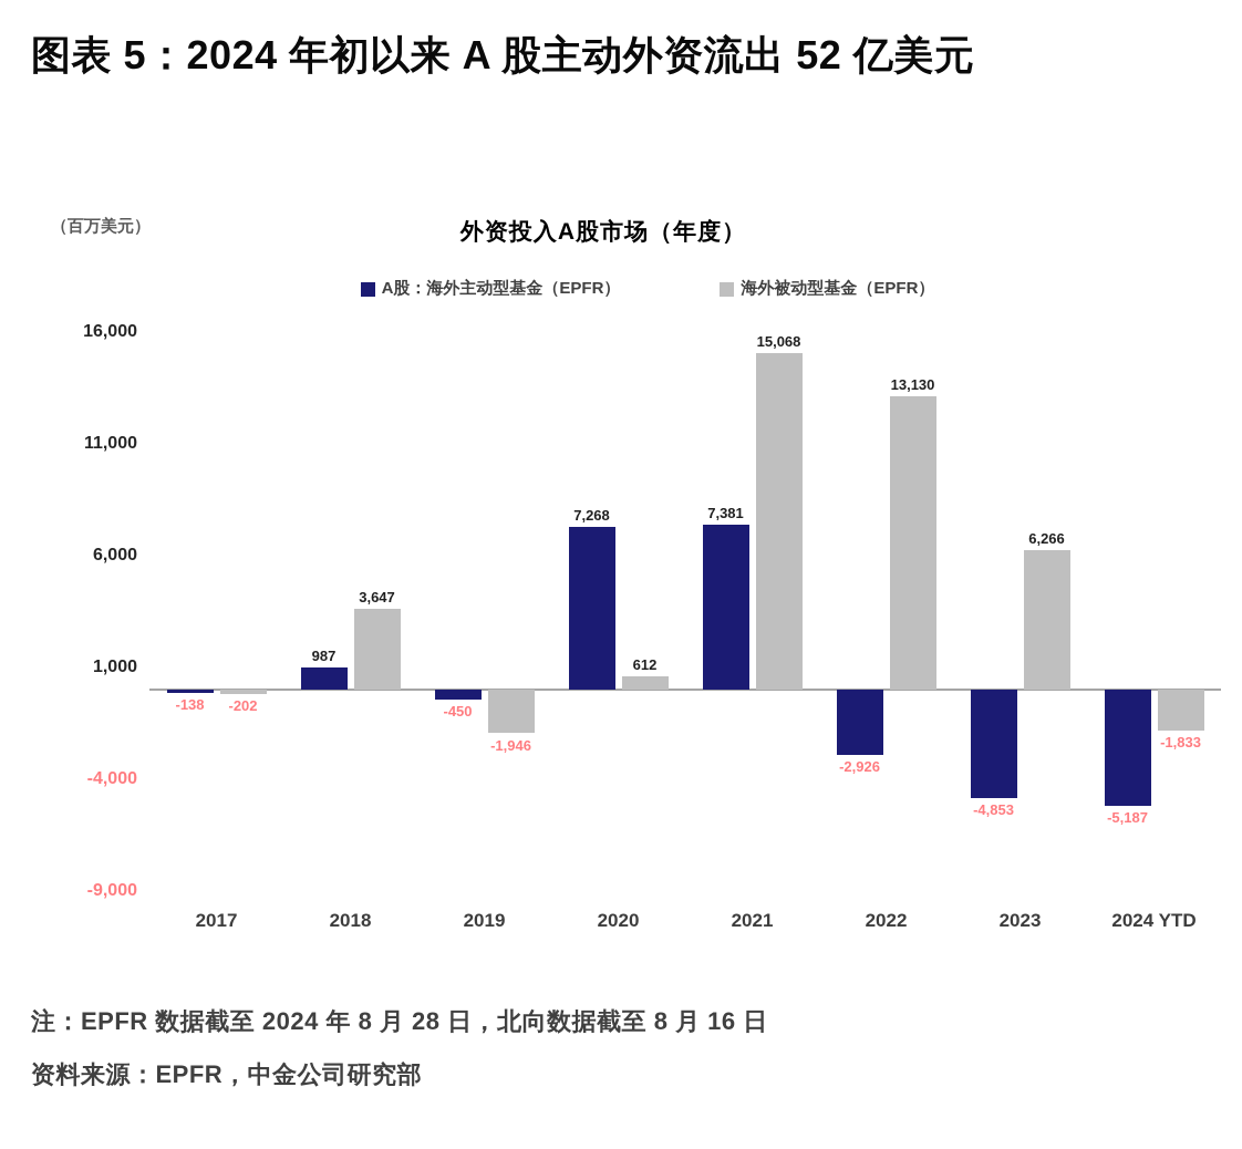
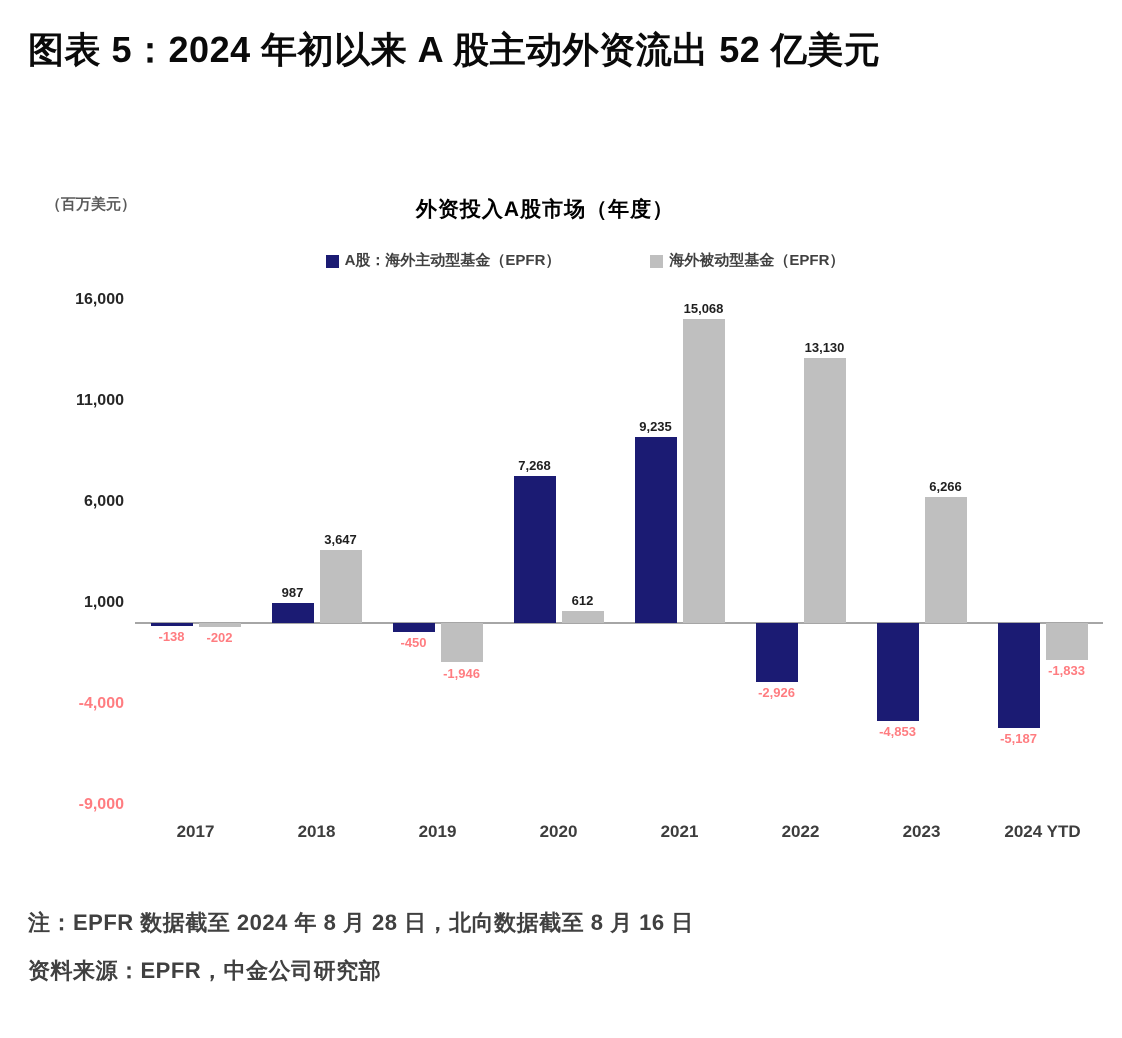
A股：海外主动型基金（EPFR）/2021: 7,381 -> 9,235
